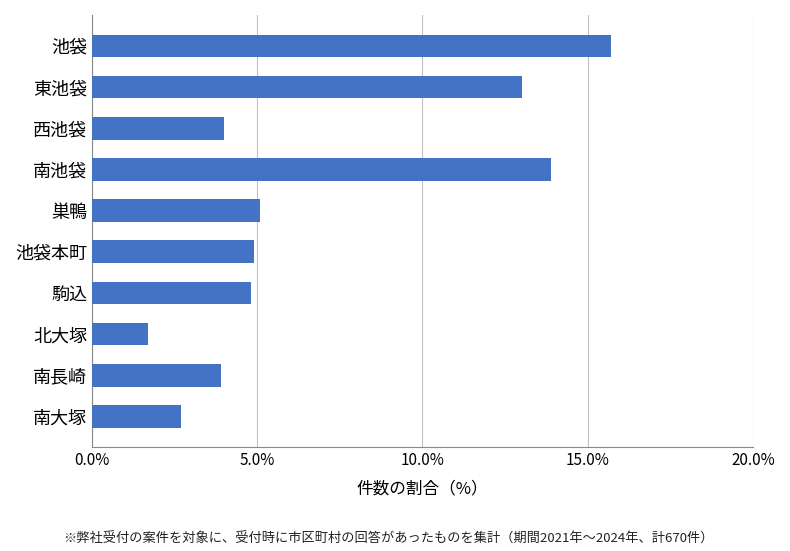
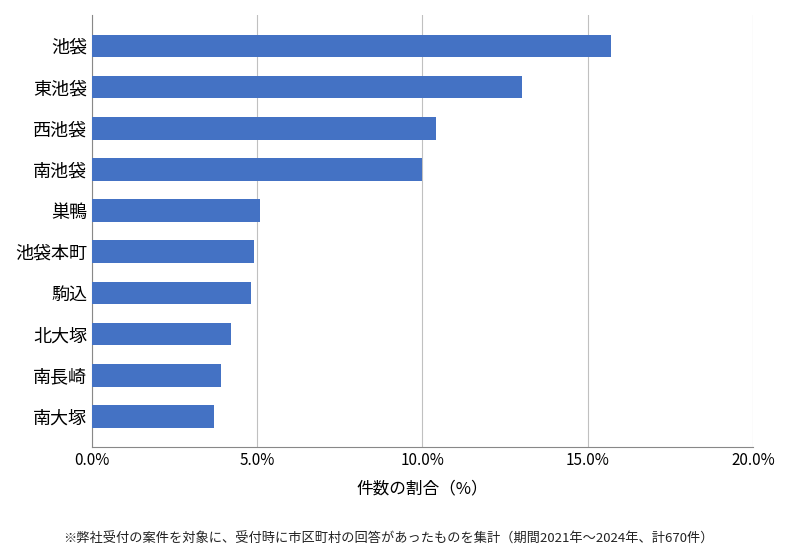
西池袋: 4.0% -> 10.4%
南池袋: 13.9% -> 10.0%
北大塚: 1.7% -> 4.2%
南大塚: 2.7% -> 3.7%
